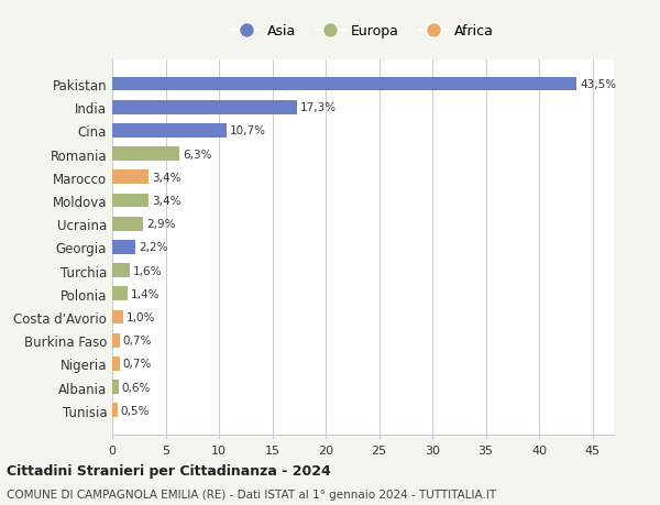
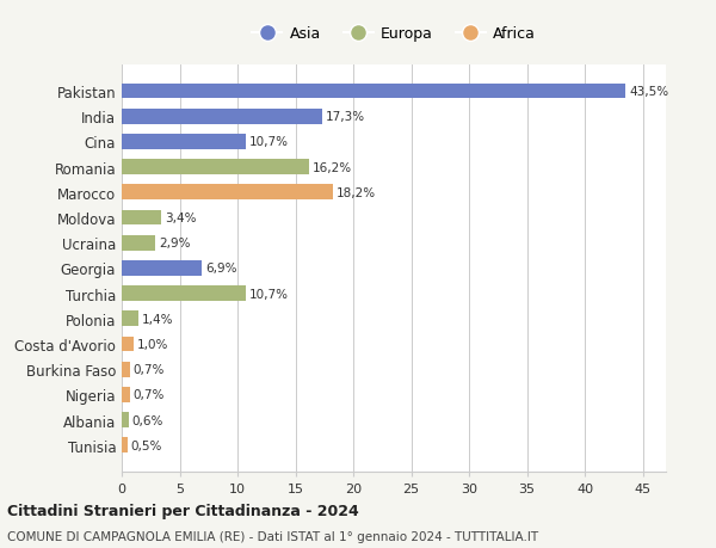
Romania: 6,3% -> 16,2%
Marocco: 3,4% -> 18,2%
Georgia: 2,2% -> 6,9%
Turchia: 1,6% -> 10,7%
